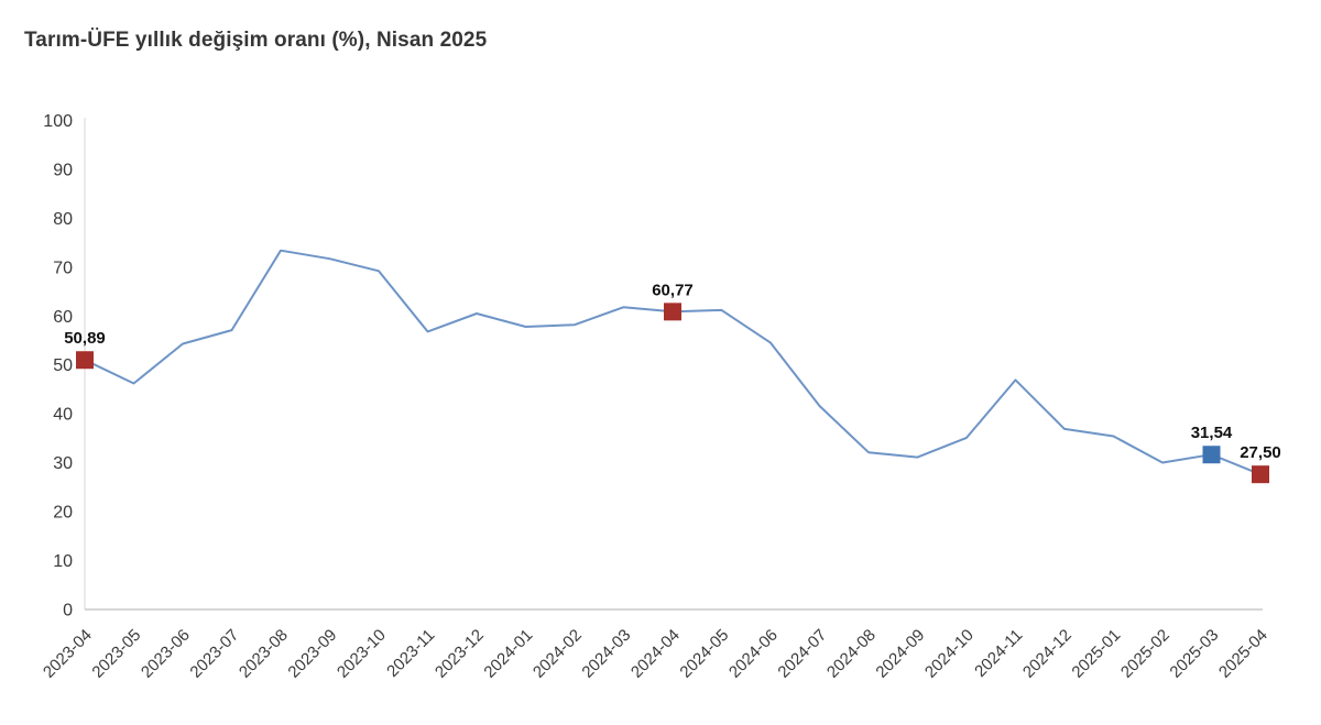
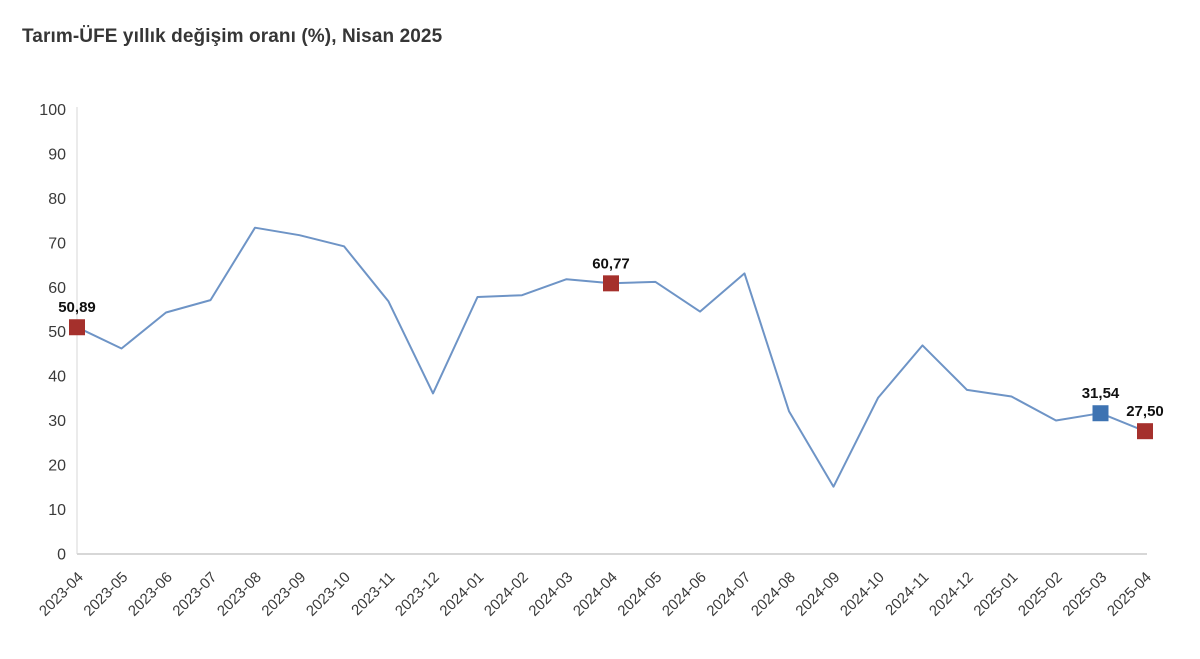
2023-12: 60 -> 36
2024-07: 42 -> 63
2024-09: 31 -> 15
